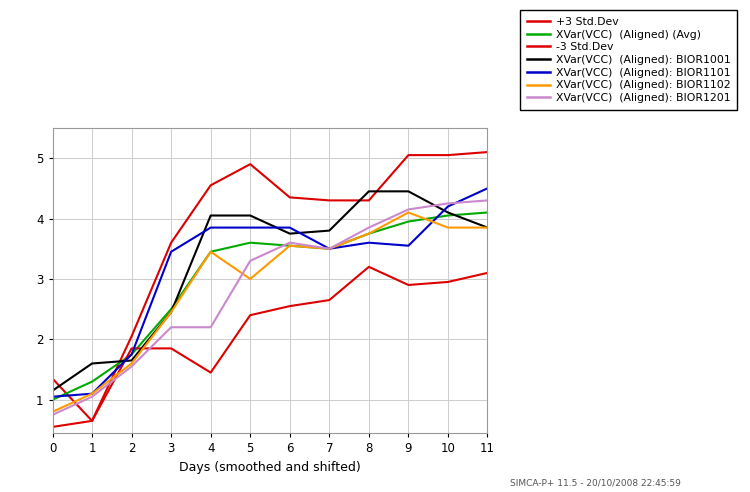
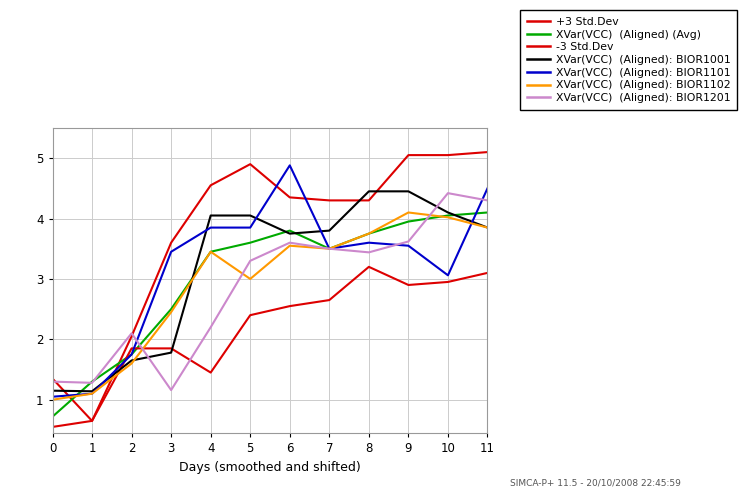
XVar(VCC) (Aligned) (Avg)/0: 1.00 -> 0.72
XVar(VCC) (Aligned): BIOR1102/0: 0.80 -> 1.00
XVar(VCC) (Aligned): BIOR1201/0: 0.75 -> 1.30
XVar(VCC) (Aligned): BIOR1001/1: 1.60 -> 1.14
XVar(VCC) (Aligned): BIOR1201/1: 1.05 -> 1.28
XVar(VCC) (Aligned): BIOR1201/2: 1.55 -> 2.10
XVar(VCC) (Aligned): BIOR1001/3: 2.45 -> 1.78
XVar(VCC) (Aligned): BIOR1201/3: 2.20 -> 1.16
XVar(VCC) (Aligned) (Avg)/6: 3.55 -> 3.80
XVar(VCC) (Aligned): BIOR1101/6: 3.85 -> 4.88
XVar(VCC) (Aligned): BIOR1201/8: 3.85 -> 3.44
XVar(VCC) (Aligned): BIOR1201/9: 4.15 -> 3.62
XVar(VCC) (Aligned): BIOR1101/10: 4.20 -> 3.06
XVar(VCC) (Aligned): BIOR1102/10: 3.85 -> 4.02
XVar(VCC) (Aligned): BIOR1201/10: 4.25 -> 4.42
